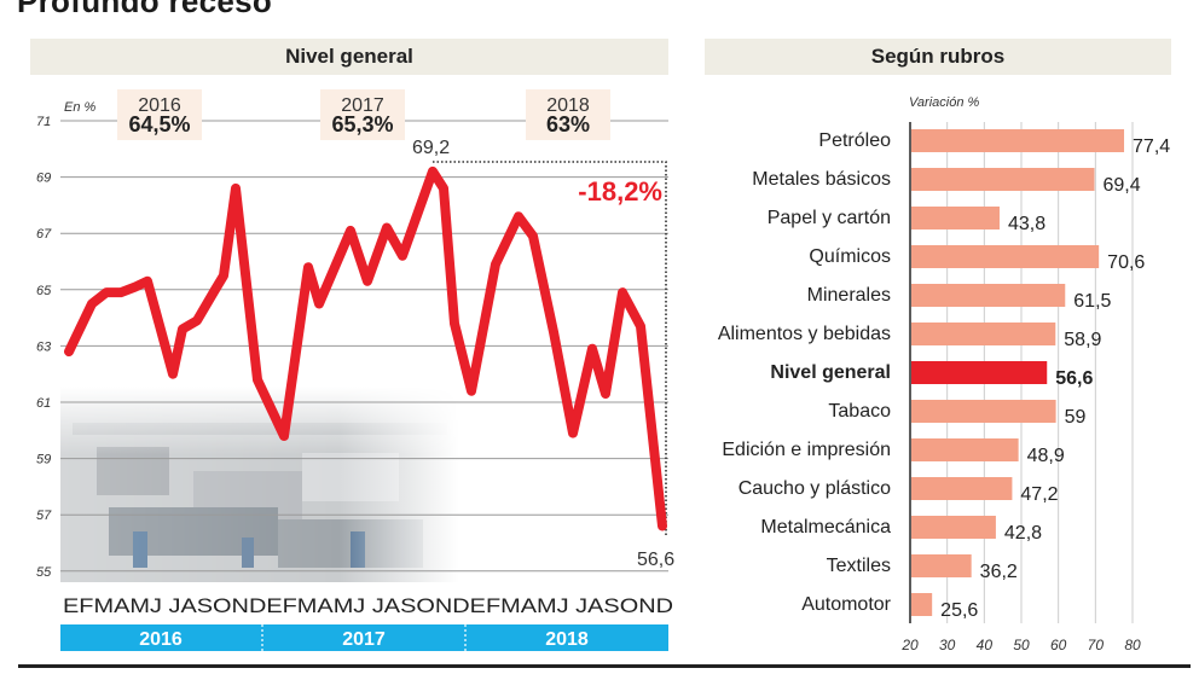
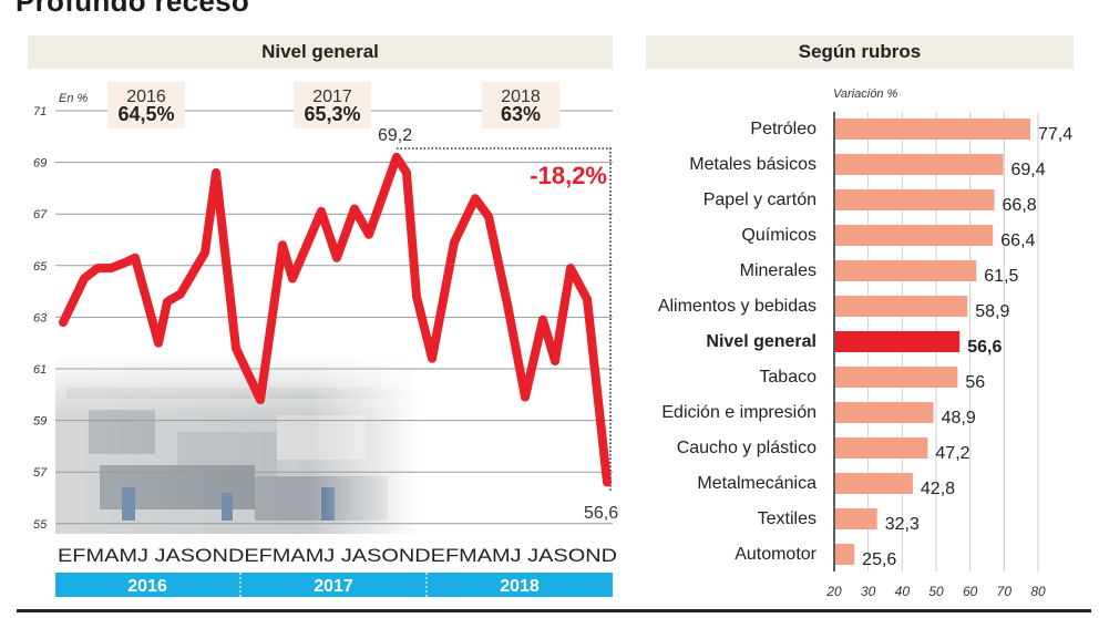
Según rubros/Papel y cartón: 43,8 -> 66,8
Según rubros/Químicos: 70,6 -> 66,4
Según rubros/Tabaco: 59 -> 56
Según rubros/Textiles: 36,2 -> 32,3
